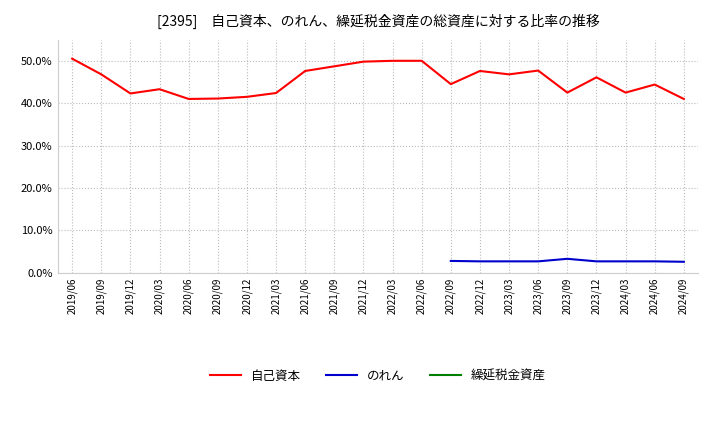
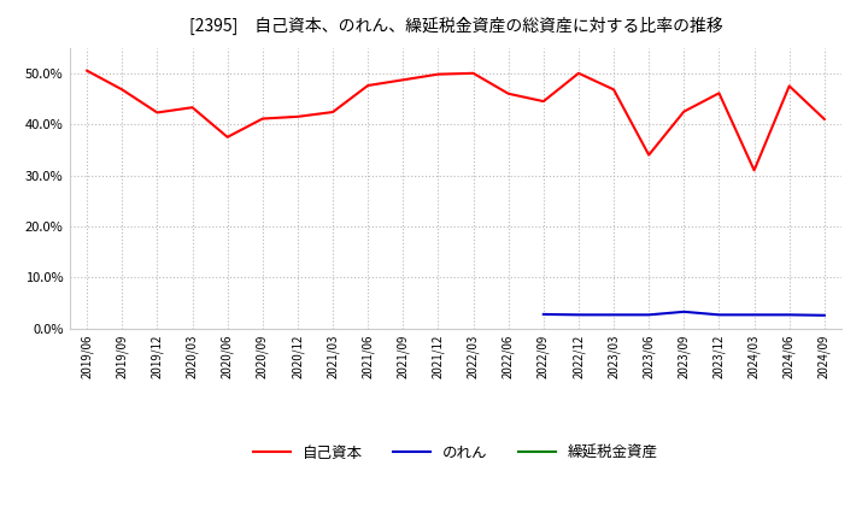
自己資本/2020/06: 41.0% -> 37.5%
自己資本/2022/06: 50.0% -> 46.0%
自己資本/2022/12: 47.6% -> 50.0%
自己資本/2023/06: 47.7% -> 34.0%
自己資本/2024/03: 42.5% -> 31.0%
自己資本/2024/06: 44.4% -> 47.5%
